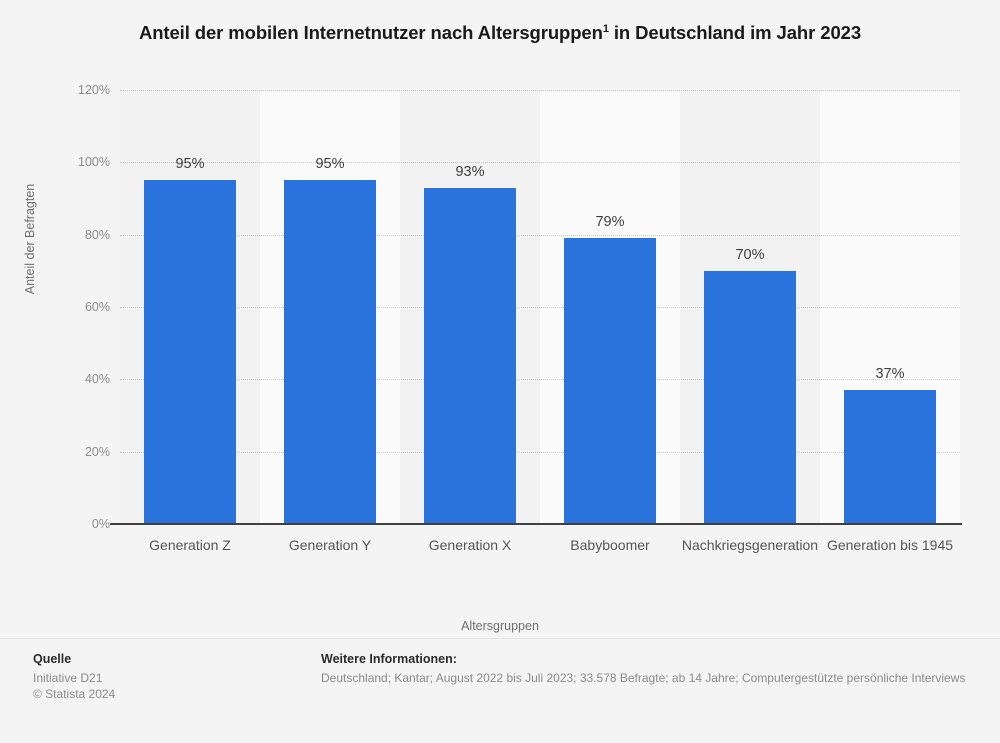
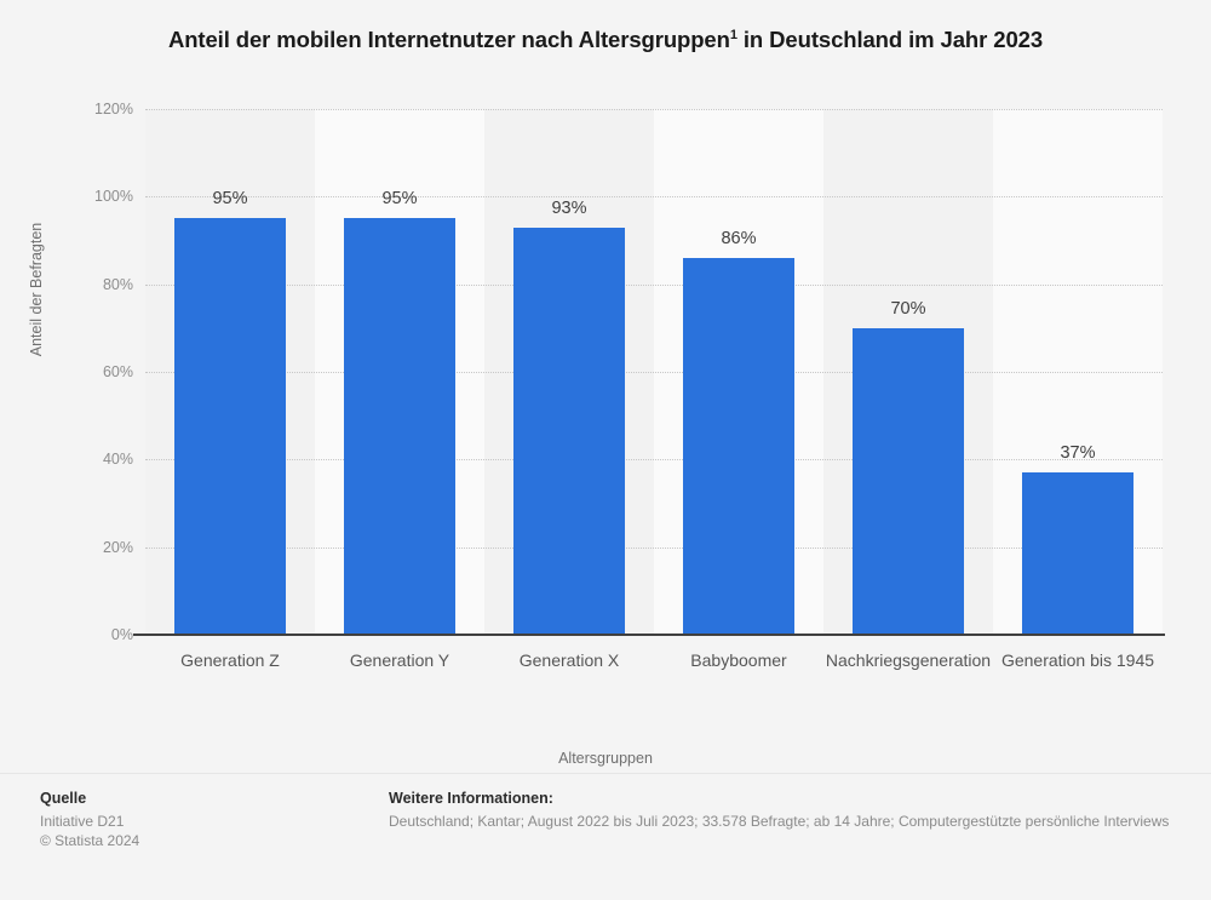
Babyboomer: 79% -> 86%
